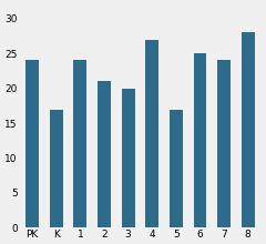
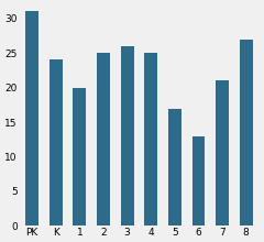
PK: 24 -> 31
K: 17 -> 24
1: 24 -> 20
2: 21 -> 25
3: 20 -> 26
4: 27 -> 25
6: 25 -> 13
7: 24 -> 21
8: 28 -> 27
